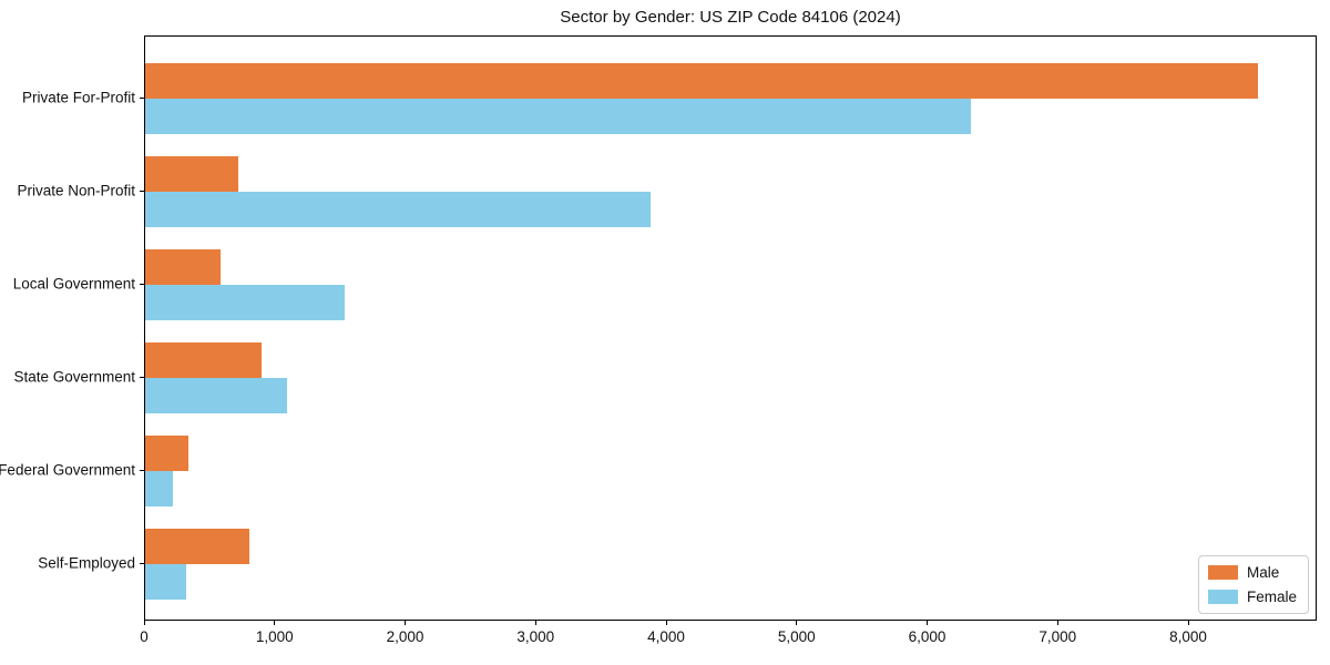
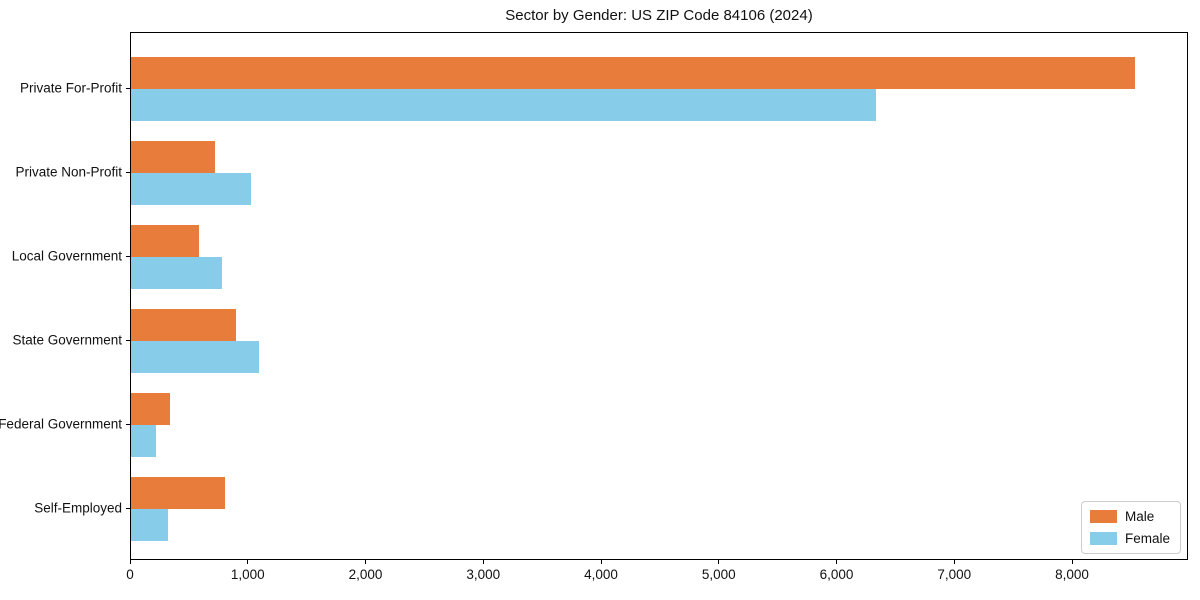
Female/Private Non-Profit: 3870 -> 1020
Female/Local Government: 1530 -> 770
